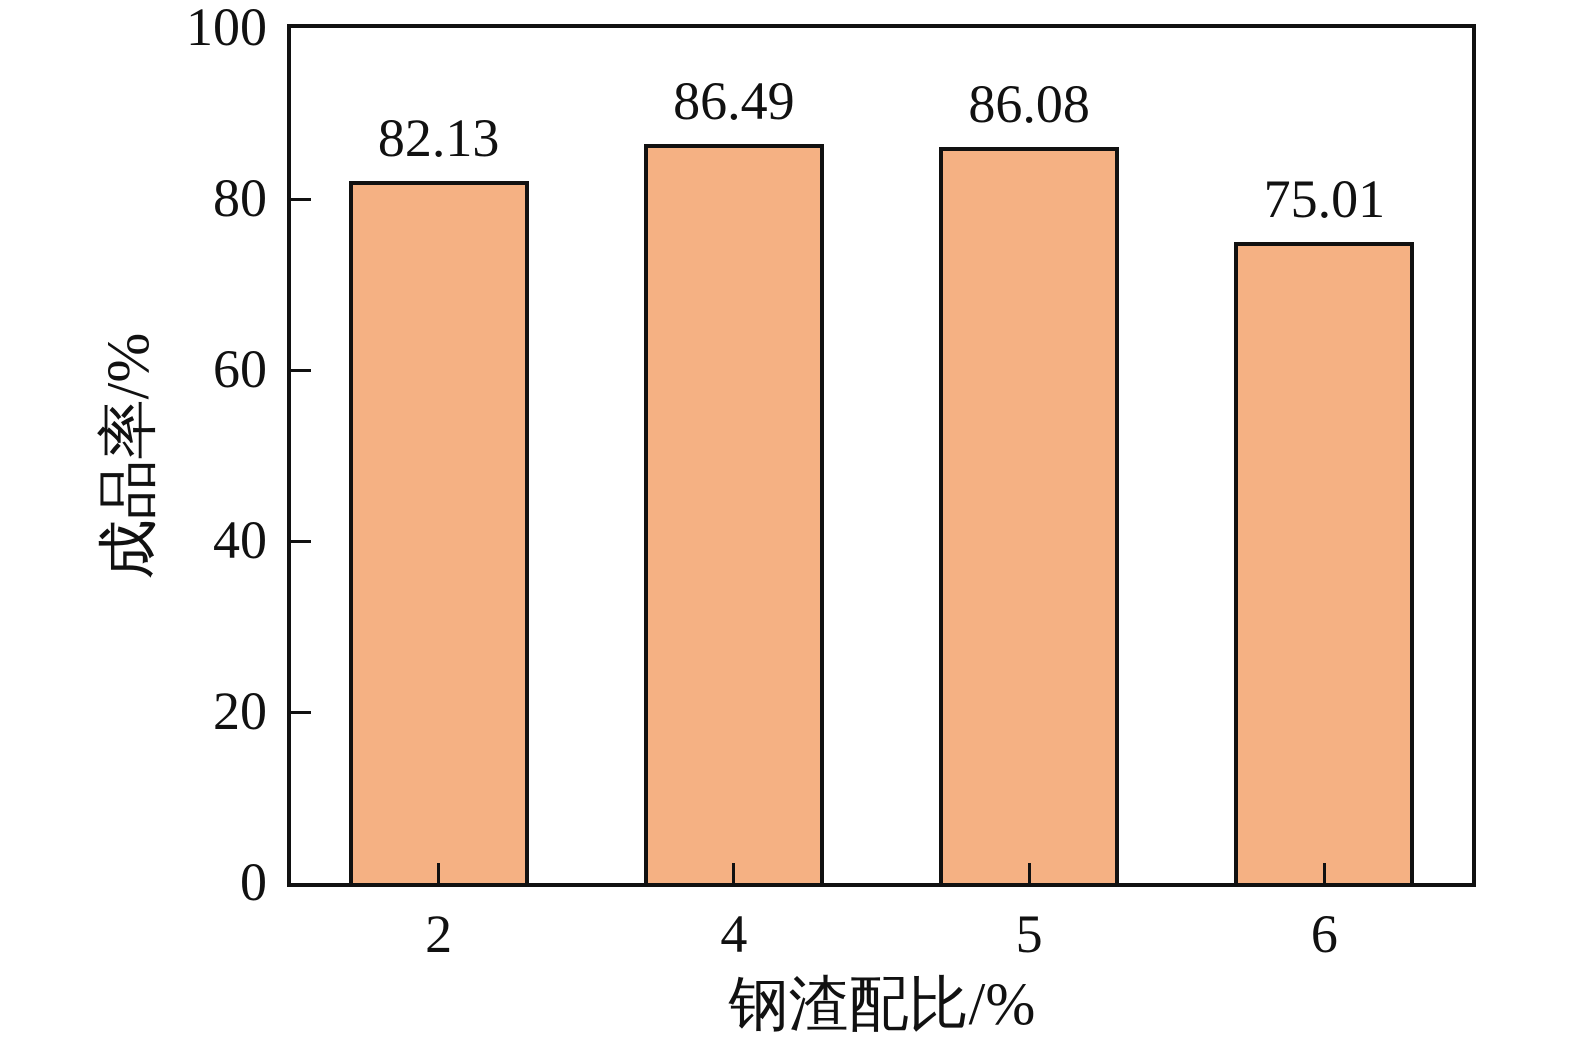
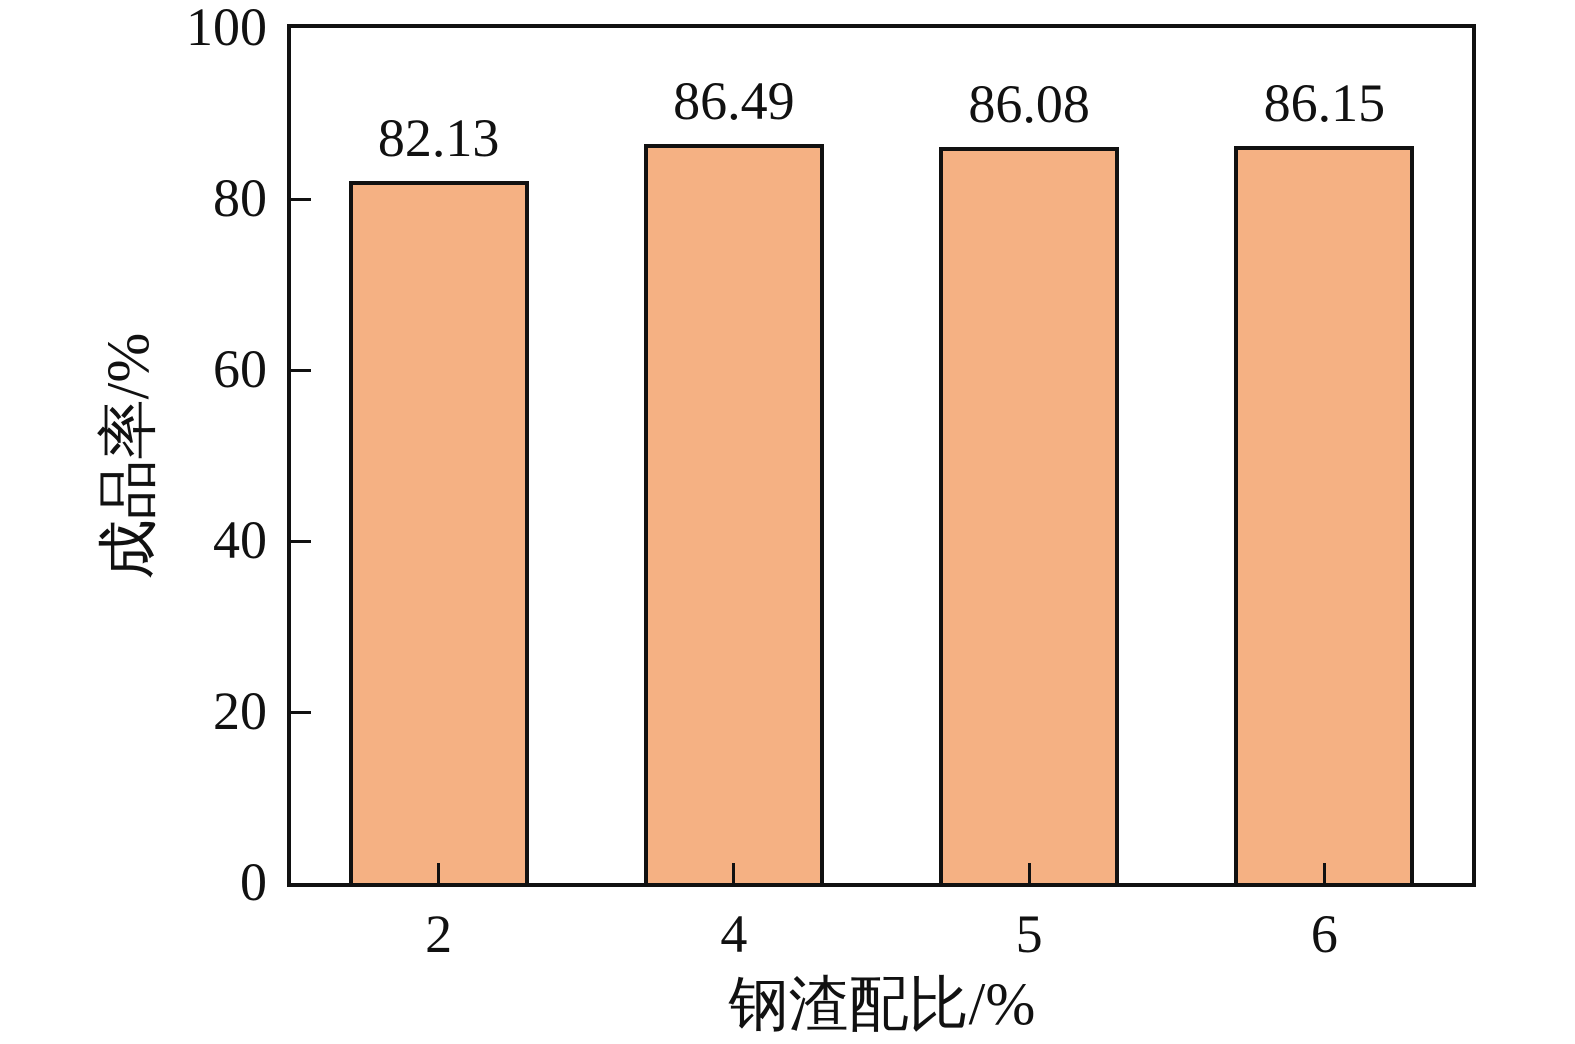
6: 75.01 -> 86.15
